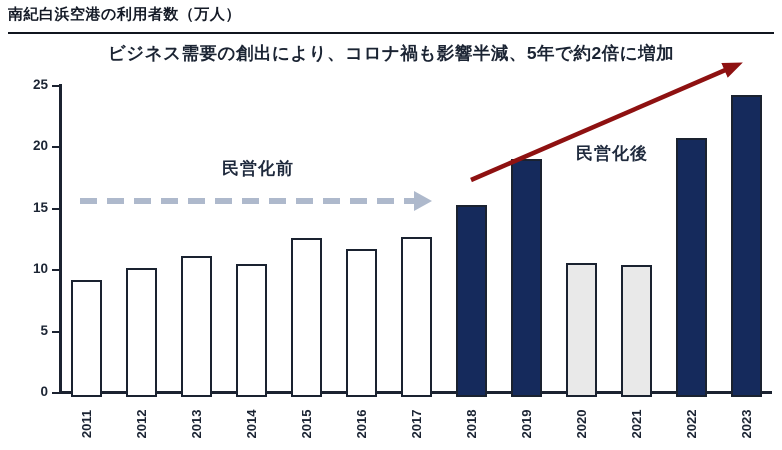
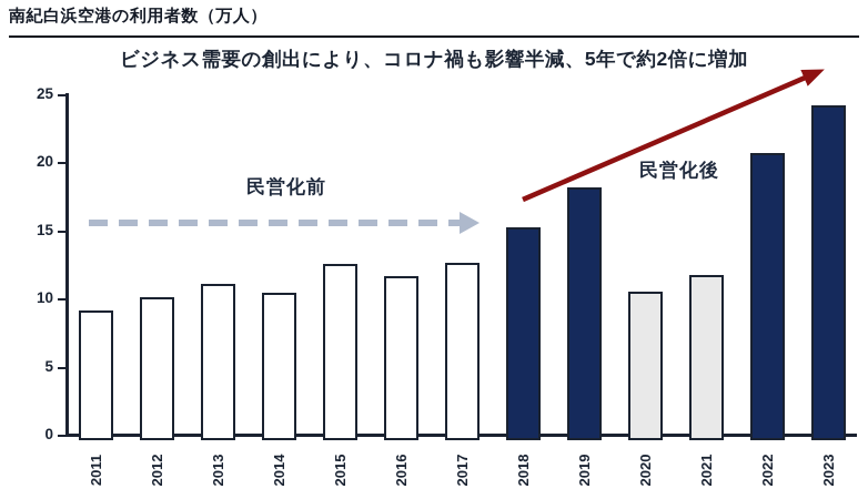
2019: 19.0 -> 18.2
2021: 10.4 -> 11.8
